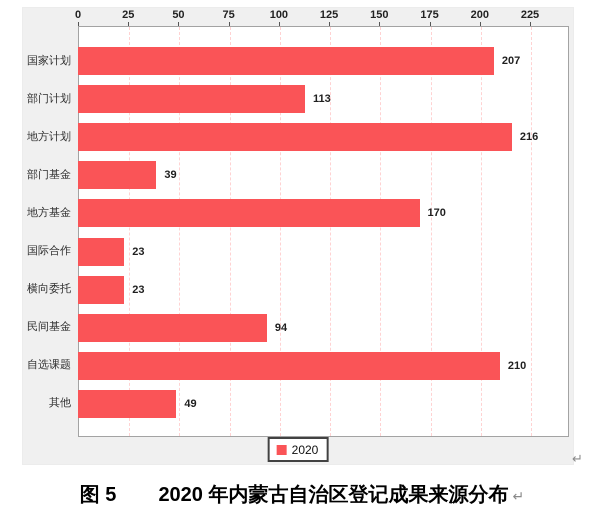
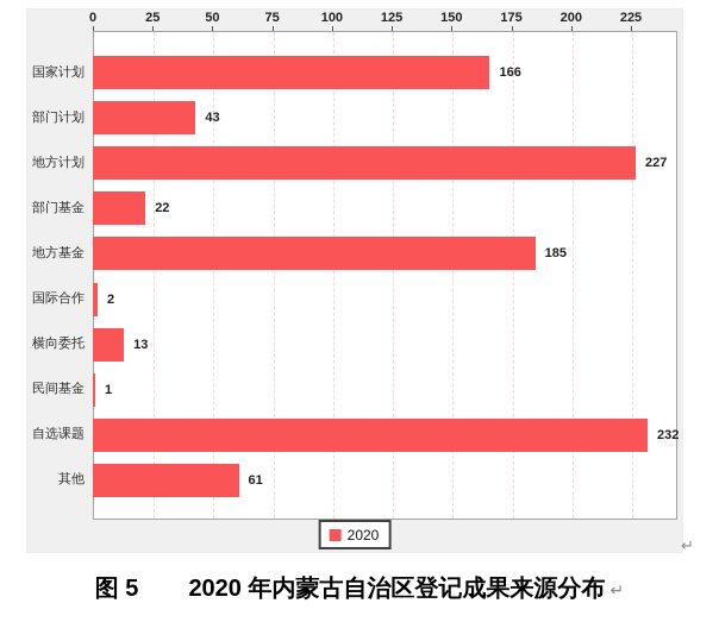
国家计划: 207 -> 166
部门计划: 113 -> 43
地方计划: 216 -> 227
部门基金: 39 -> 22
地方基金: 170 -> 185
国际合作: 23 -> 2
横向委托: 23 -> 13
民间基金: 94 -> 1
自选课题: 210 -> 232
其他: 49 -> 61
